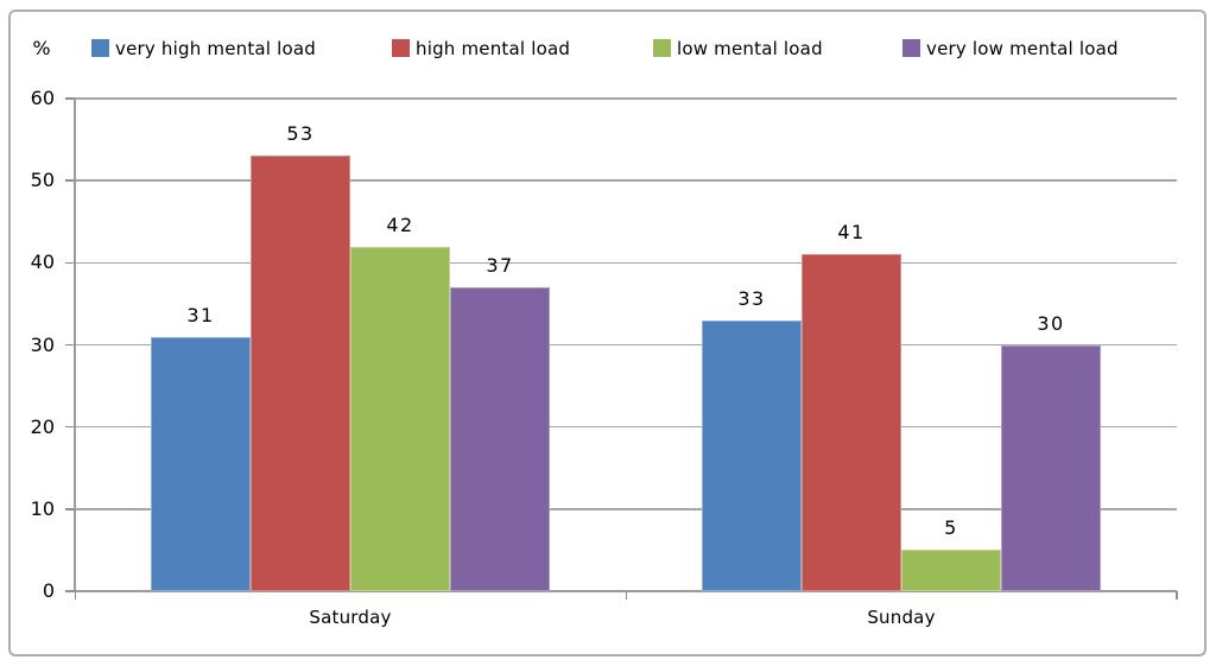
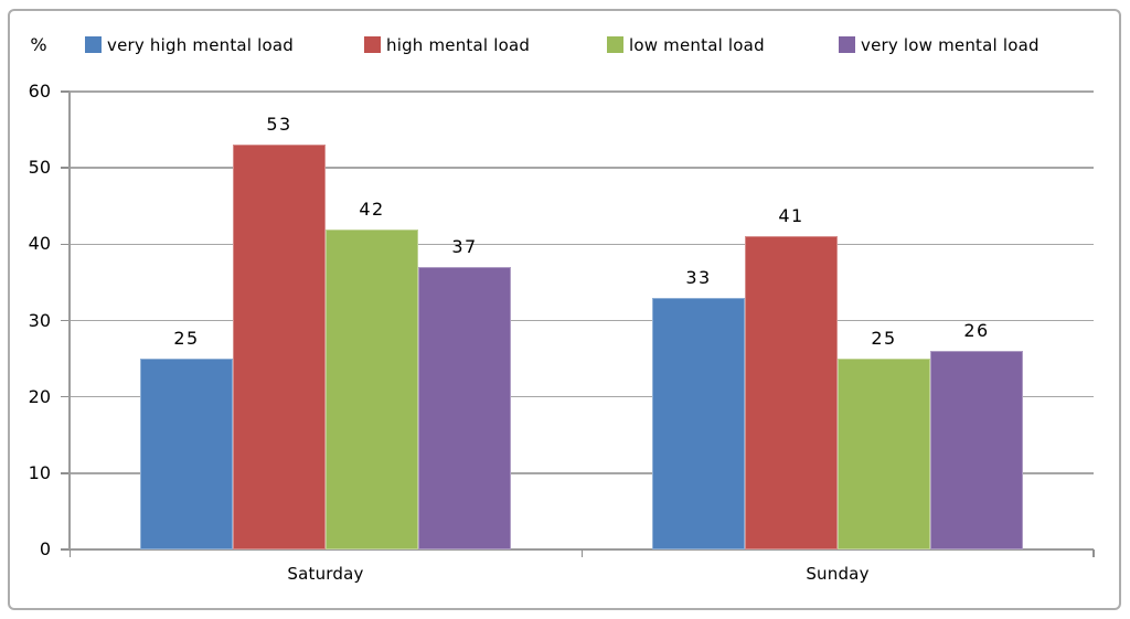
very high mental load/Saturday: 31 -> 25
low mental load/Sunday: 5 -> 25
very low mental load/Sunday: 30 -> 26
